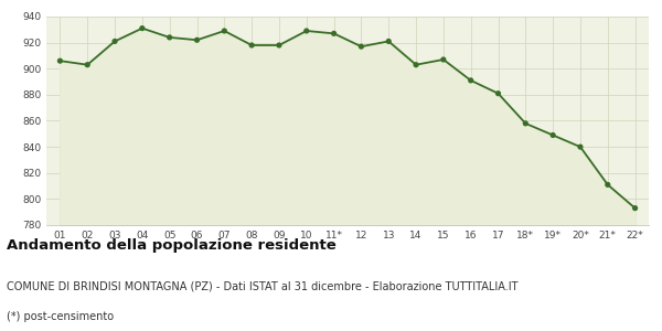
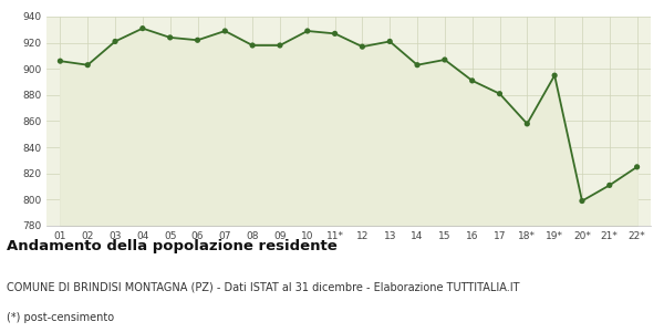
19*: 849 -> 895
20*: 840 -> 799
22*: 793 -> 825
